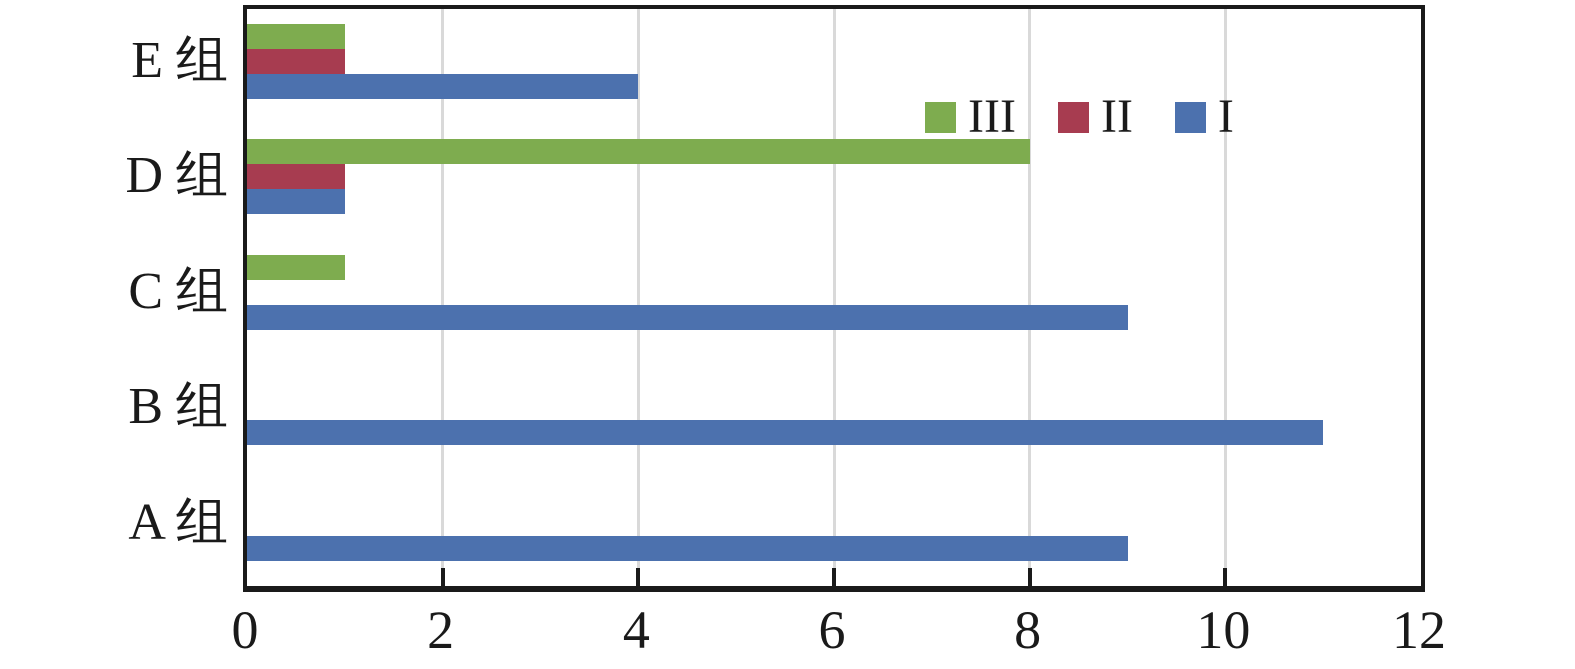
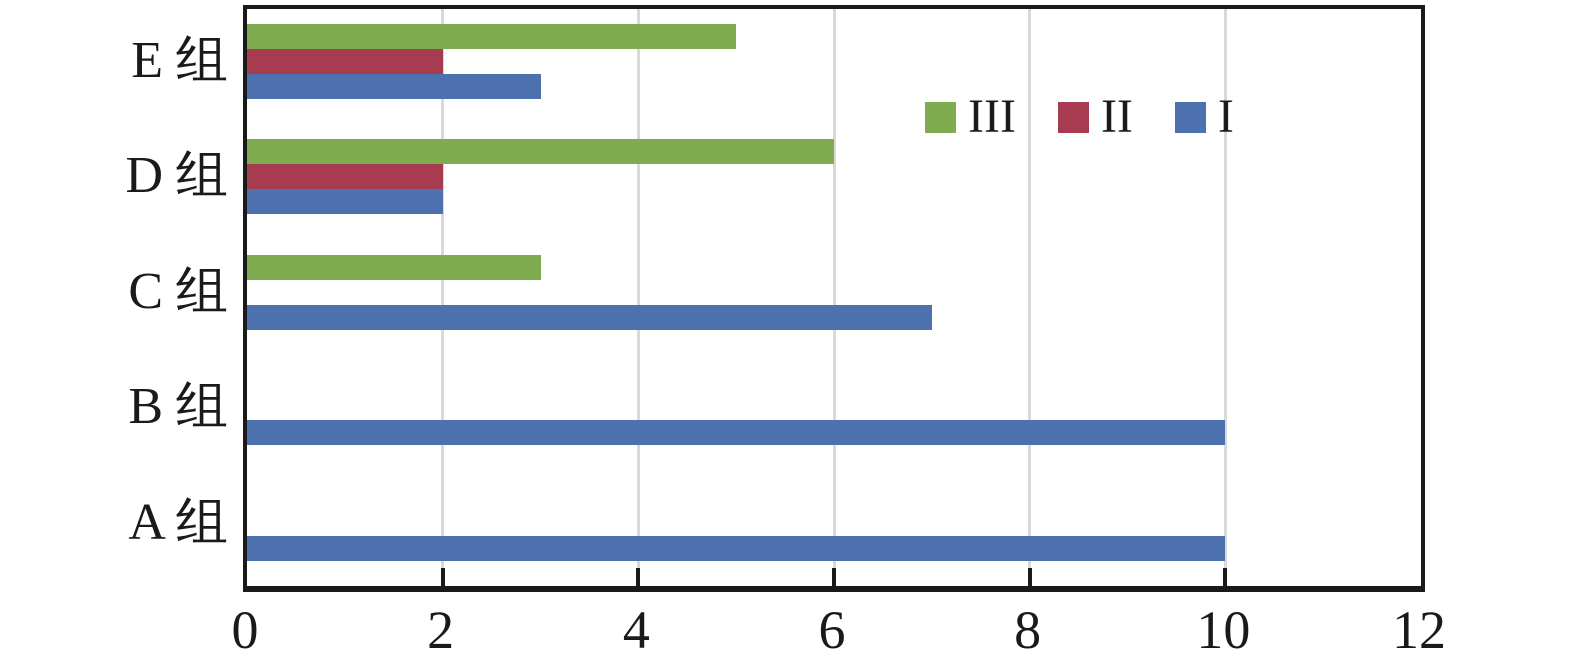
III/E 组: 1 -> 5
II/E 组: 1 -> 2
I/E 组: 4 -> 3
III/D 组: 8 -> 6
II/D 组: 1 -> 2
I/D 组: 1 -> 2
III/C 组: 1 -> 3
I/C 组: 9 -> 7
I/B 组: 11 -> 10
I/A 组: 9 -> 10
